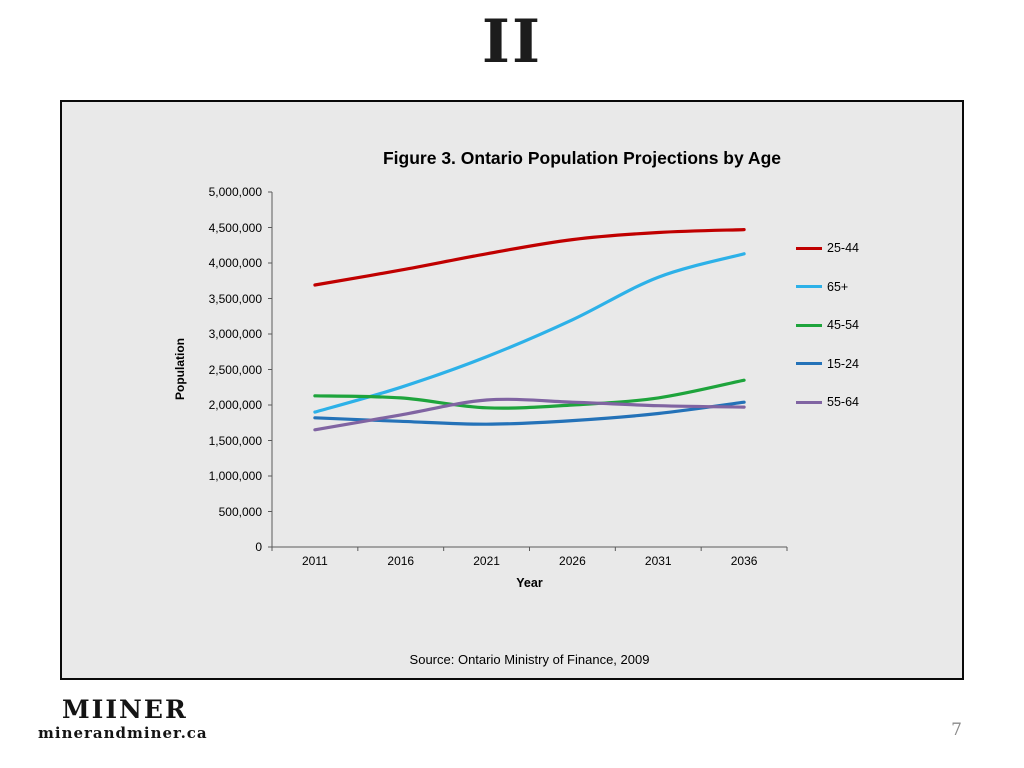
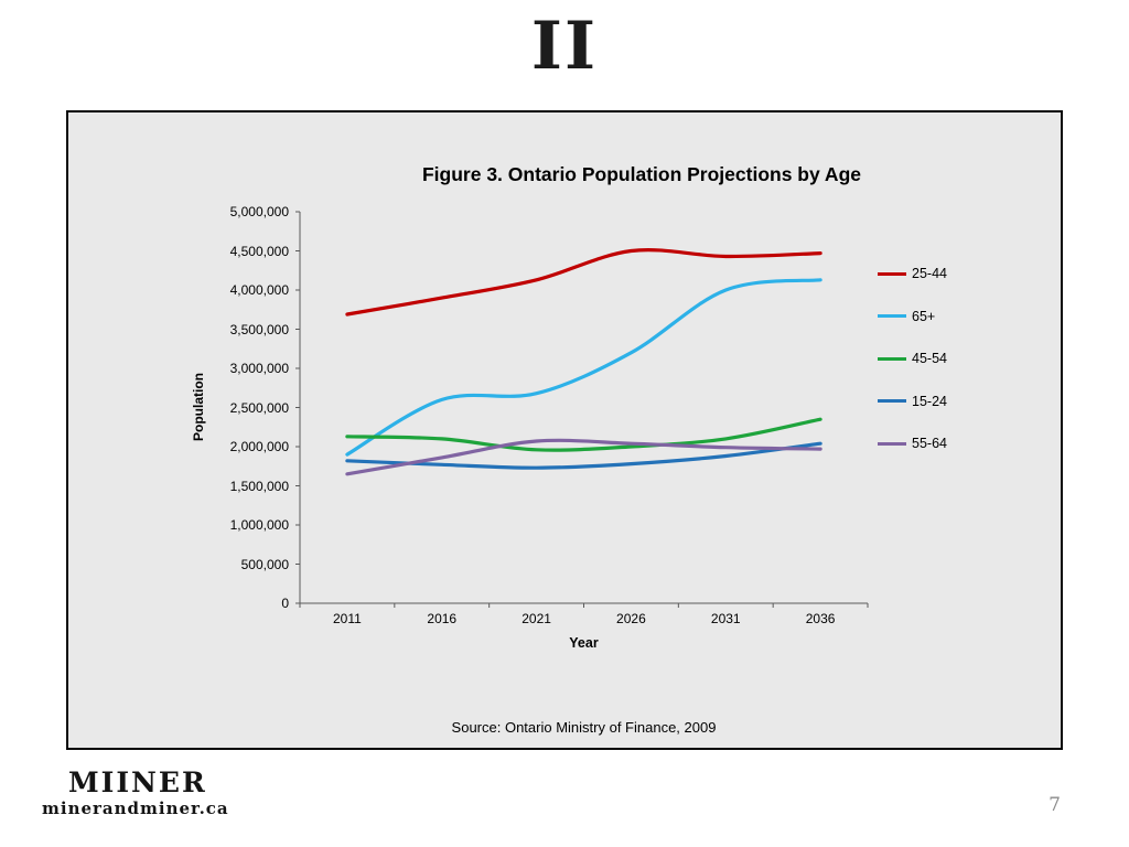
65+/2016: 2200000 -> 2600000
25-44/2026: 4300000 -> 4500000
65+/2031: 3800000 -> 4000000
